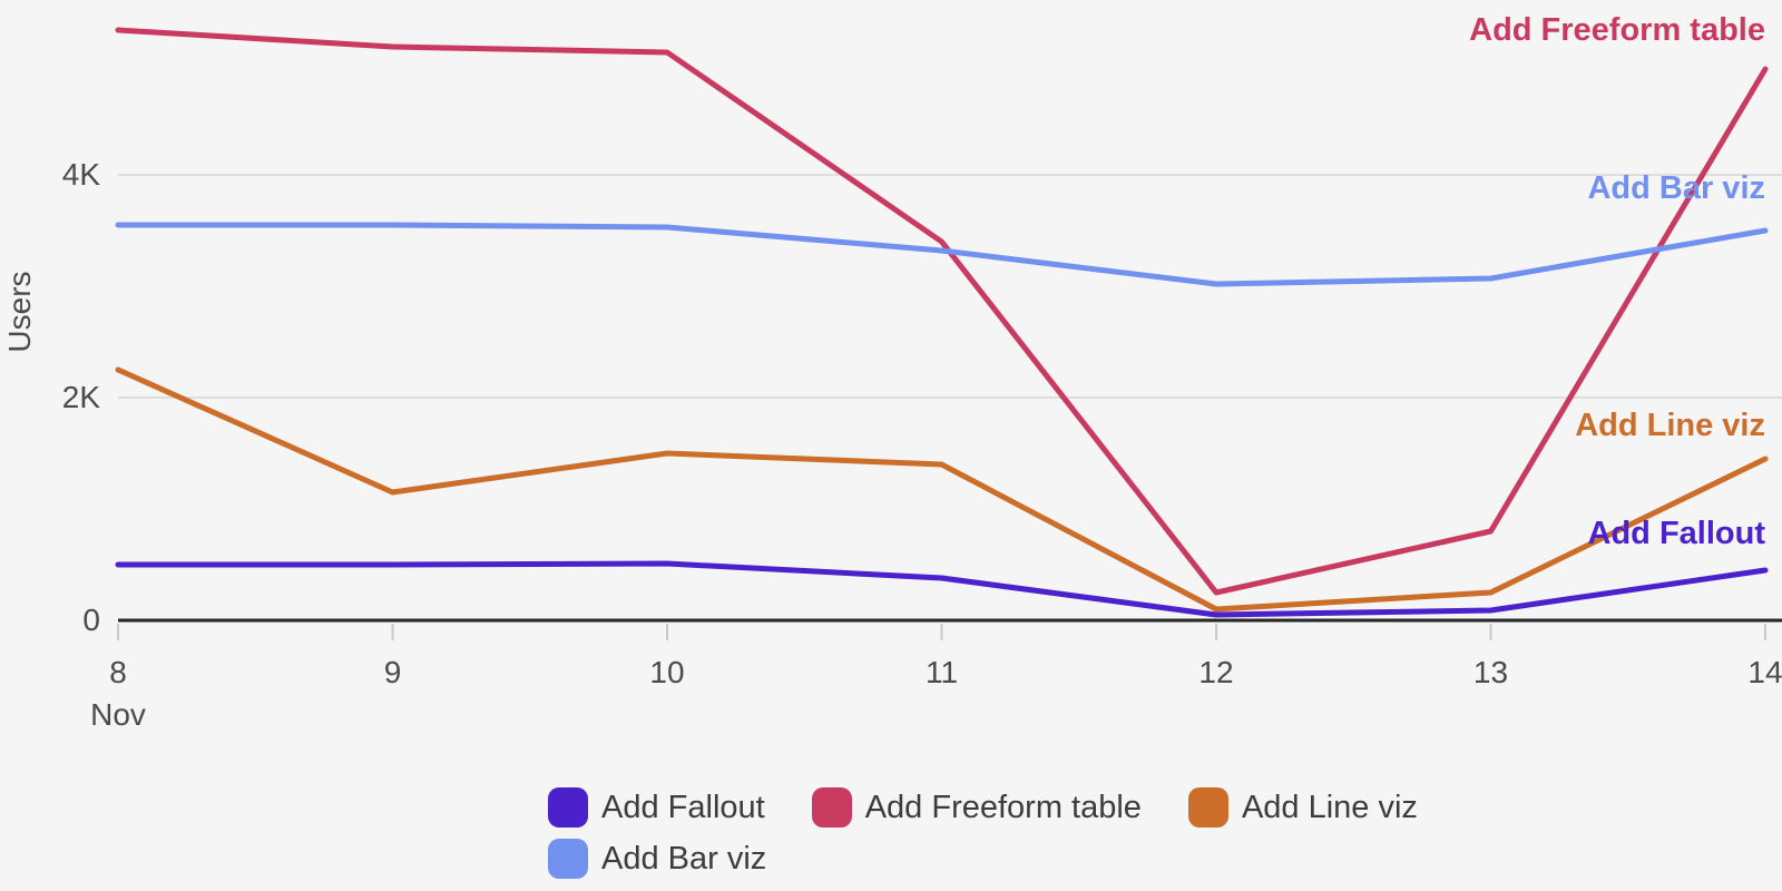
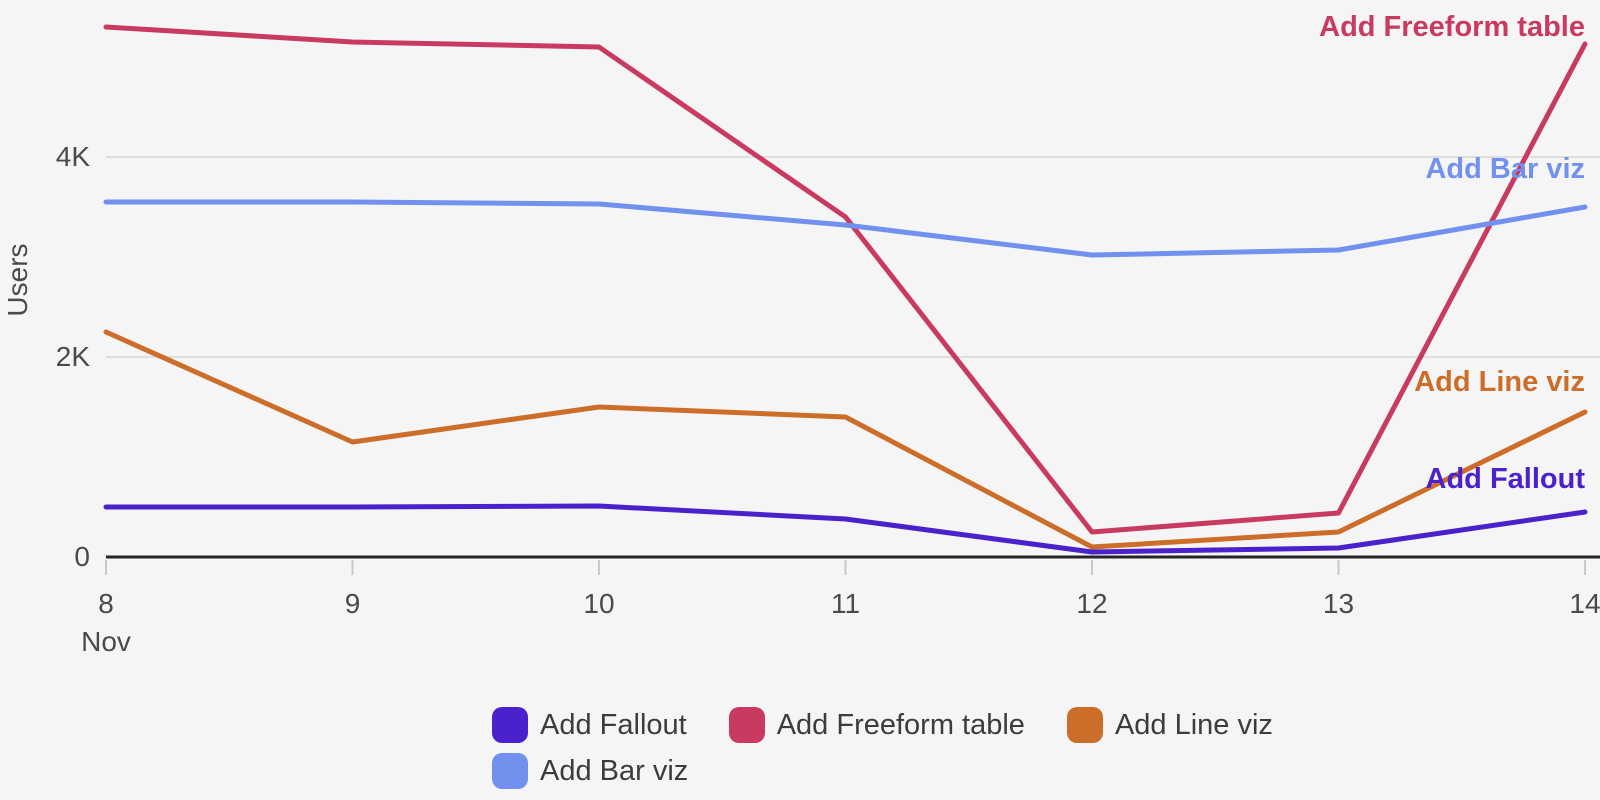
Add Freeform table/13: 0.80K -> 0.44K
Add Freeform table/14: 4.95K -> 5.13K
